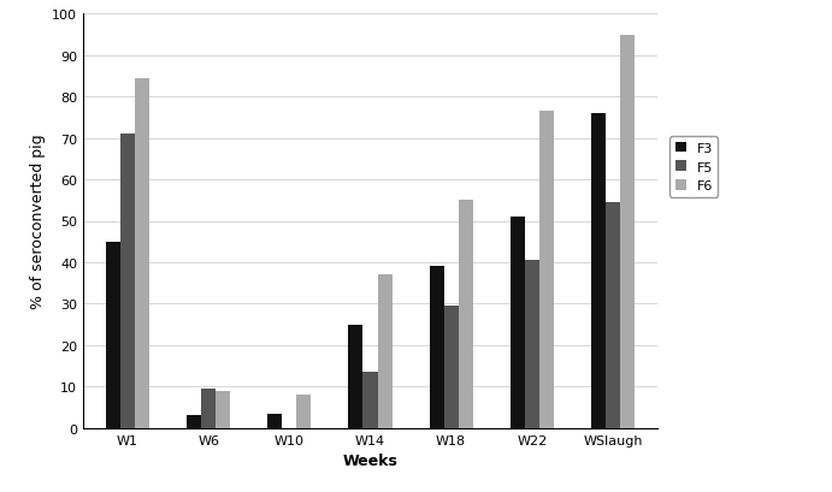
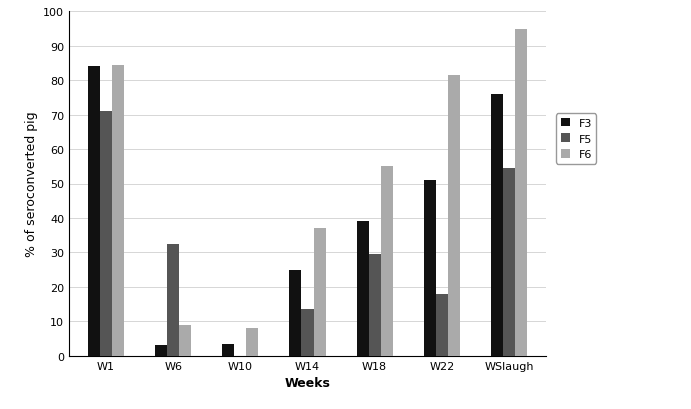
F3/W1: 45.0 -> 84.0
F5/W6: 9.5 -> 32.5
F5/W22: 40.5 -> 18.0
F6/W22: 76.5 -> 81.5
